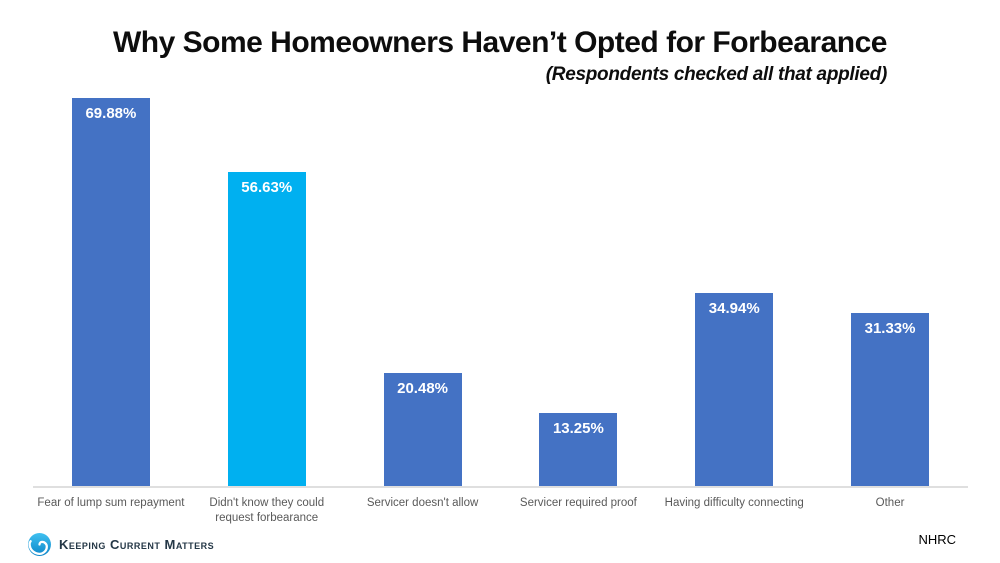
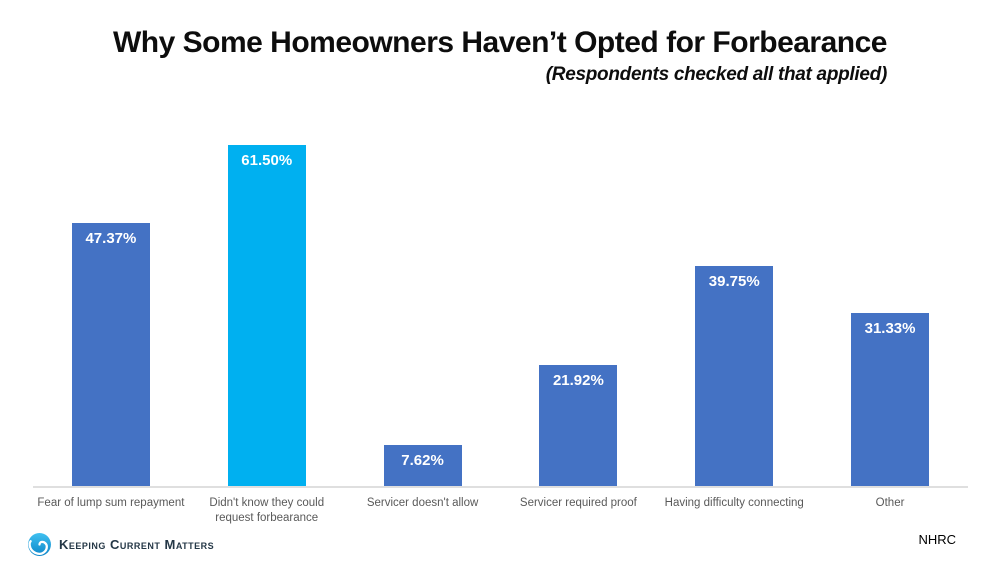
Fear of lump sum repayment: 69.88% -> 47.37%
Didn't know they could request forbearance: 56.63% -> 61.50%
Servicer doesn't allow: 20.48% -> 7.62%
Servicer required proof: 13.25% -> 21.92%
Having difficulty connecting: 34.94% -> 39.75%
